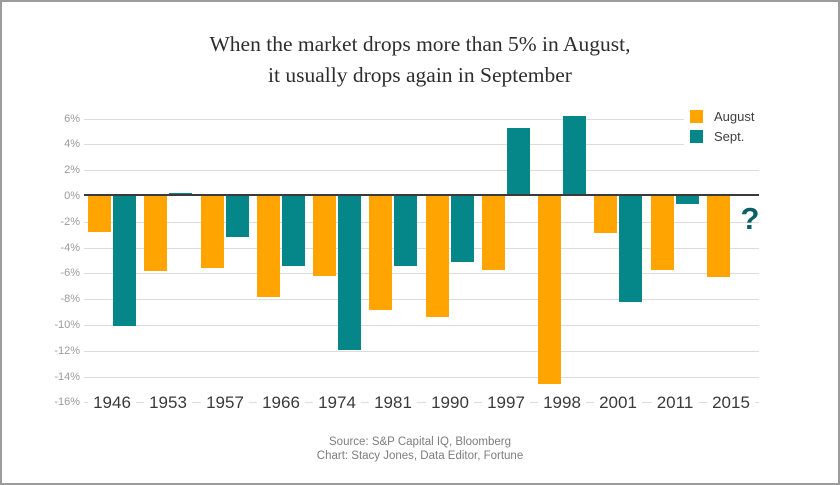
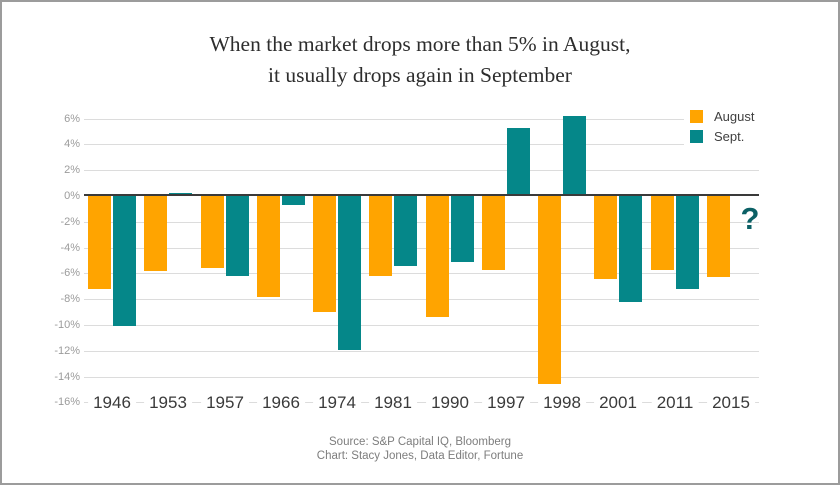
August/1946: -2.8% -> -7.2%
Sept./1957: -3.2% -> -6.2%
Sept./1966: -5.4% -> -0.7%
August/1974: -6.2% -> -9.0%
August/1981: -8.8% -> -6.2%
August/2001: -2.9% -> -6.4%
Sept./2011: -0.6% -> -7.2%
